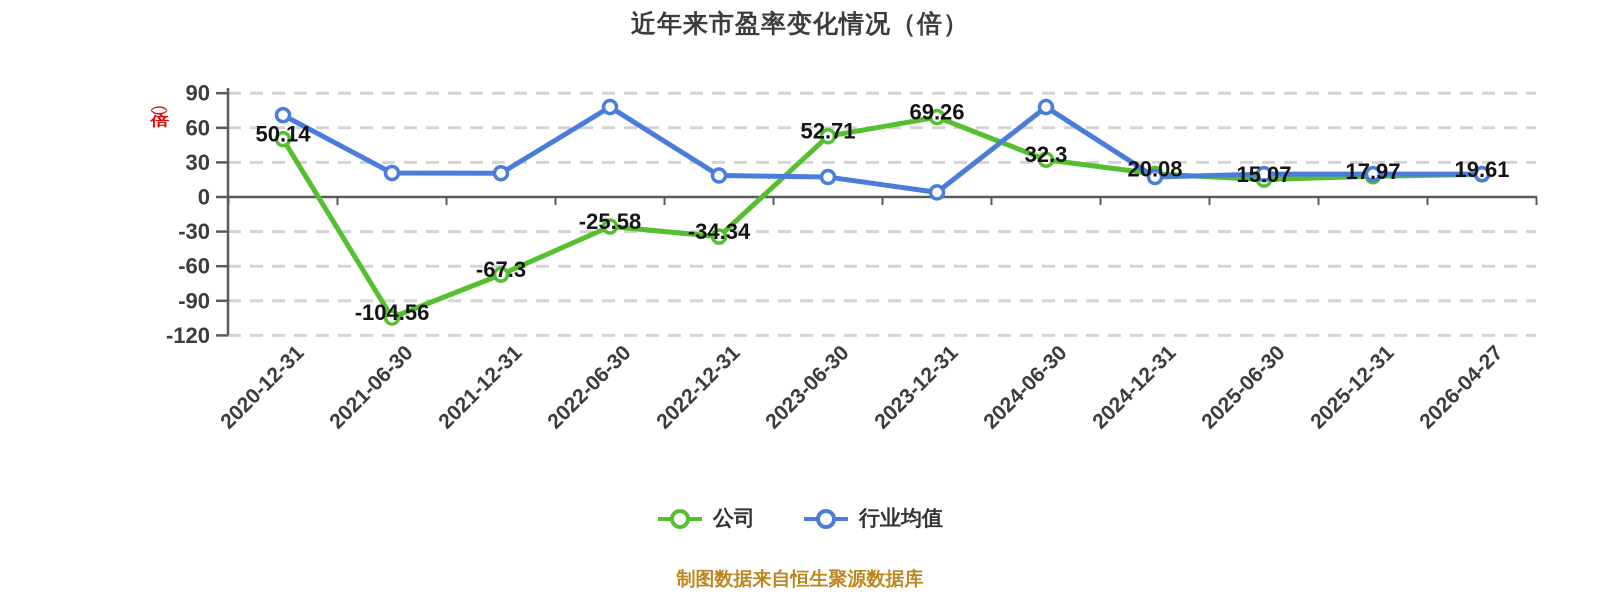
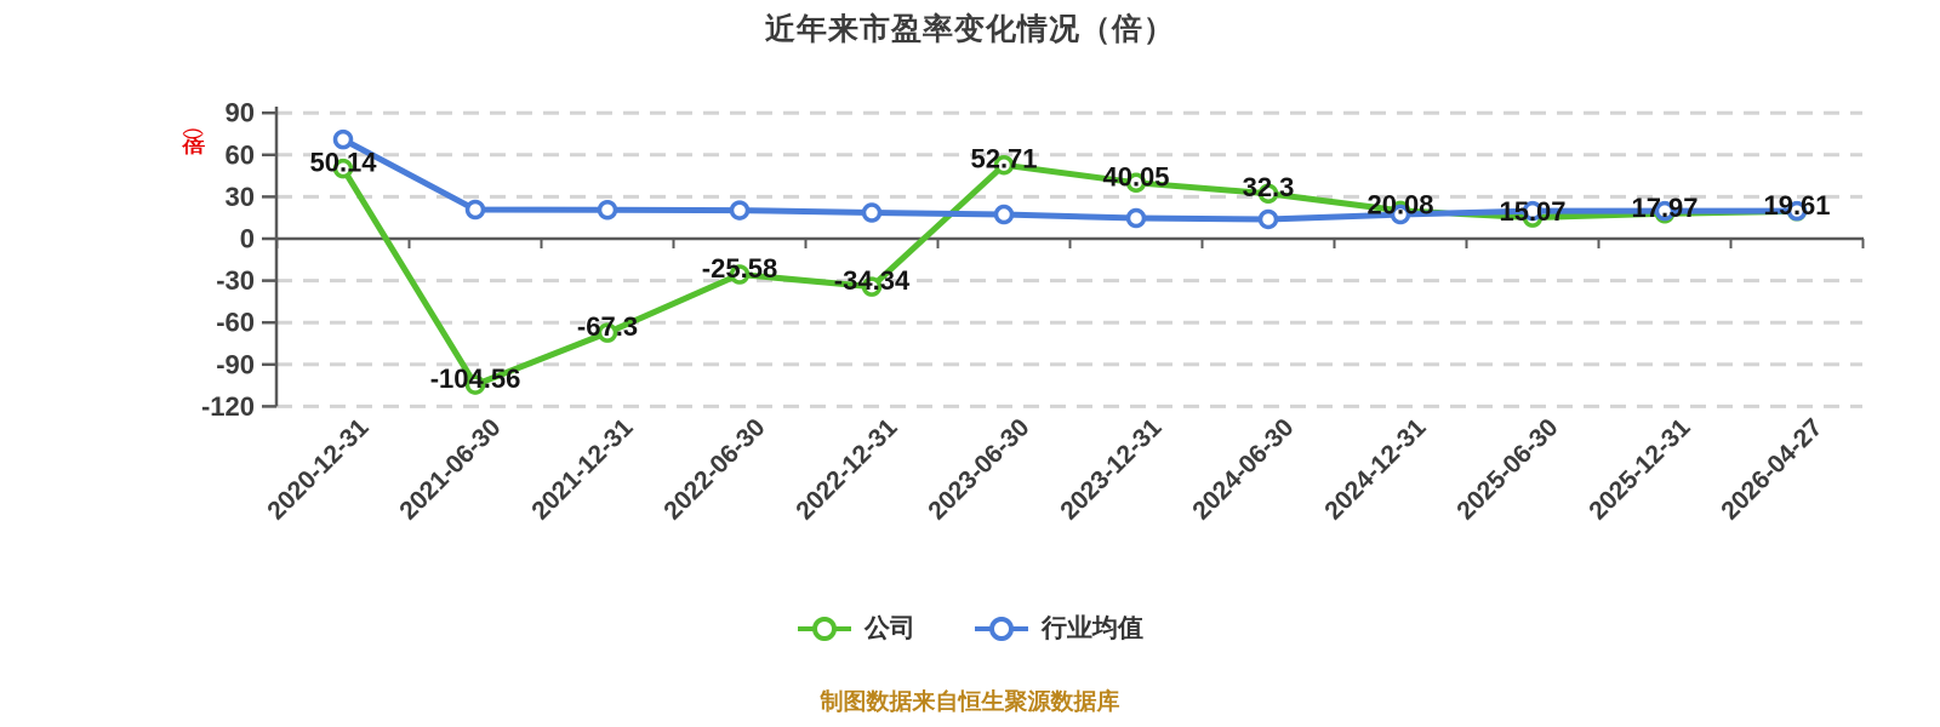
行业均值/2022-06-30: 78 -> 20
公司/2023-12-31: 69.26 -> 40.05
行业均值/2023-12-31: 4 -> 15
行业均值/2024-06-30: 78 -> 14
